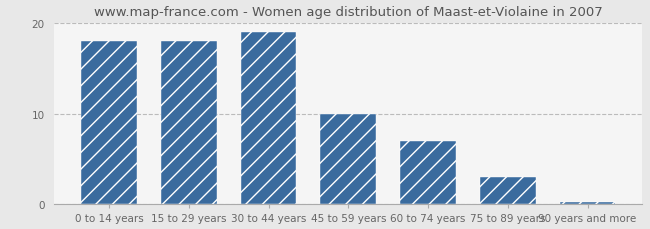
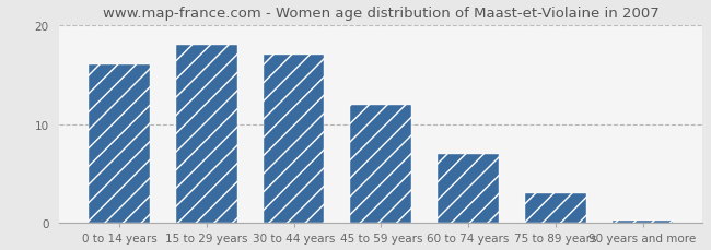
0 to 14 years: 18.0 -> 16.0
30 to 44 years: 19.0 -> 17.0
45 to 59 years: 10.0 -> 12.0
